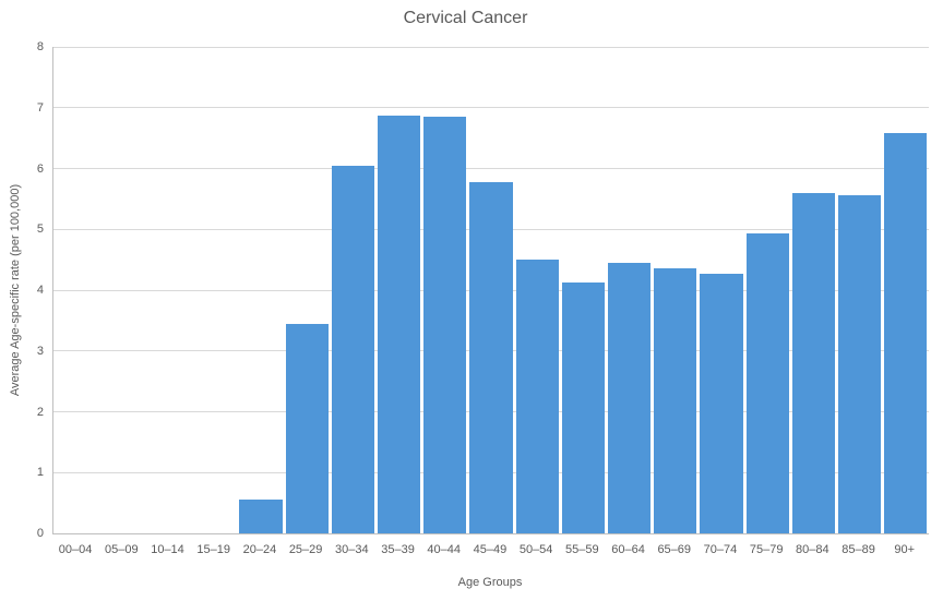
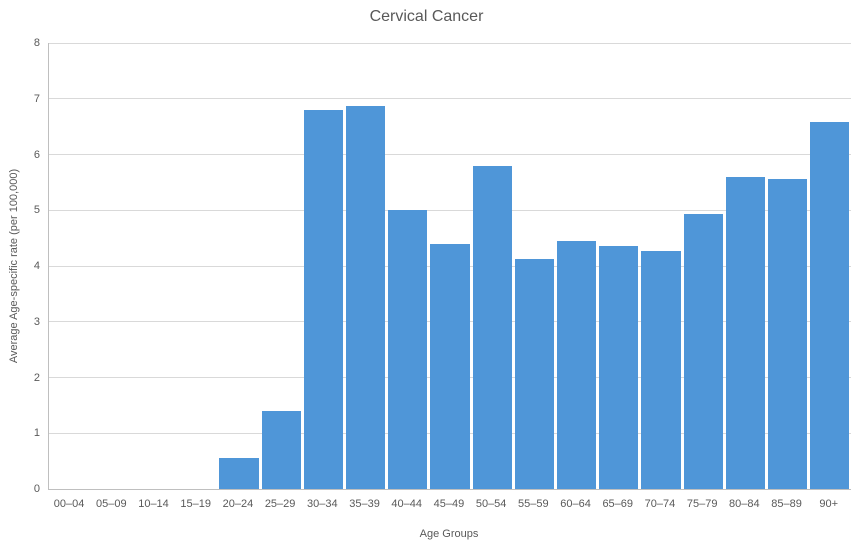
25–29: 3.5 -> 1.4
30–34: 6.0 -> 6.8
40–44: 6.8 -> 5.0
45–49: 5.8 -> 4.4
50–54: 4.5 -> 5.8
